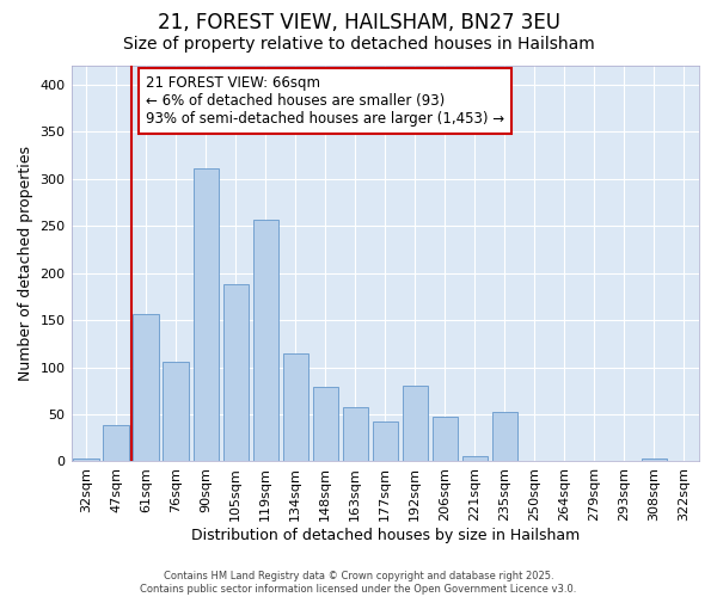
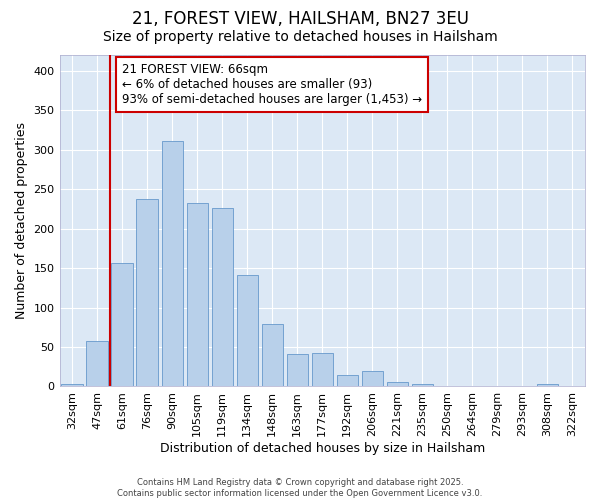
47sqm: 38 -> 58
76sqm: 106 -> 237
105sqm: 188 -> 233
119sqm: 256 -> 226
134sqm: 114 -> 141
163sqm: 58 -> 41
192sqm: 80 -> 14
206sqm: 48 -> 19
235sqm: 52 -> 3
